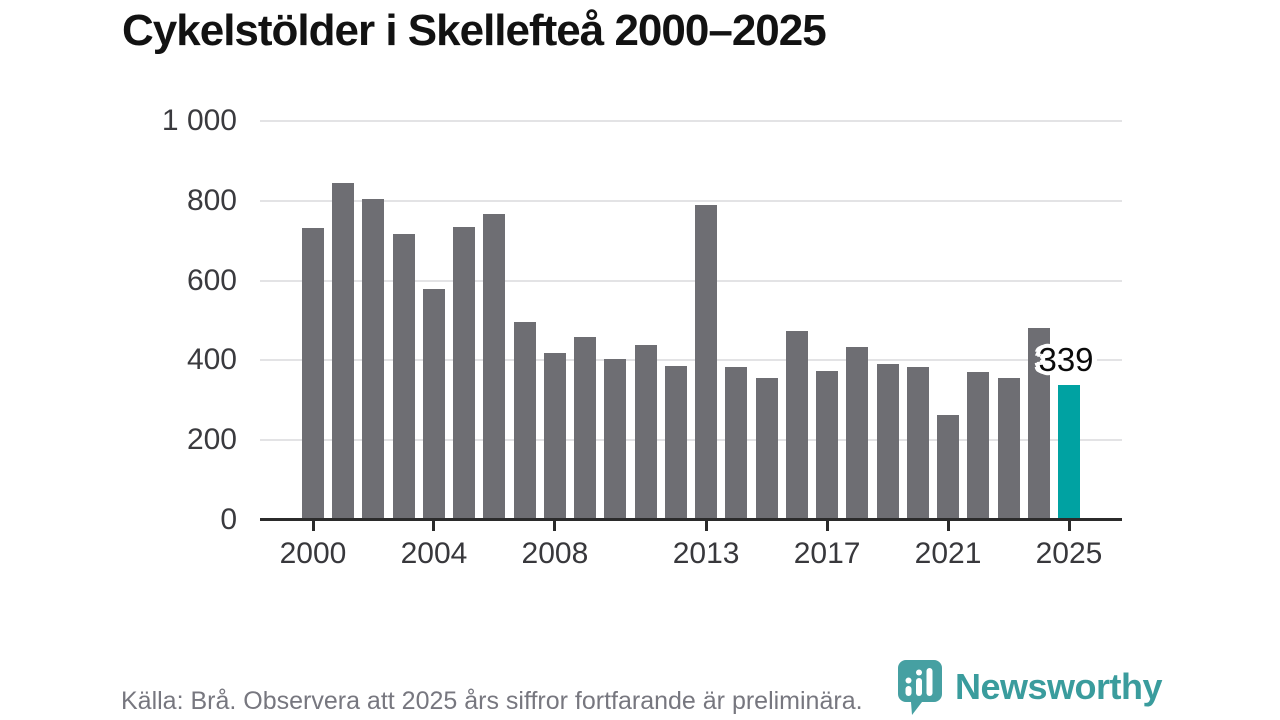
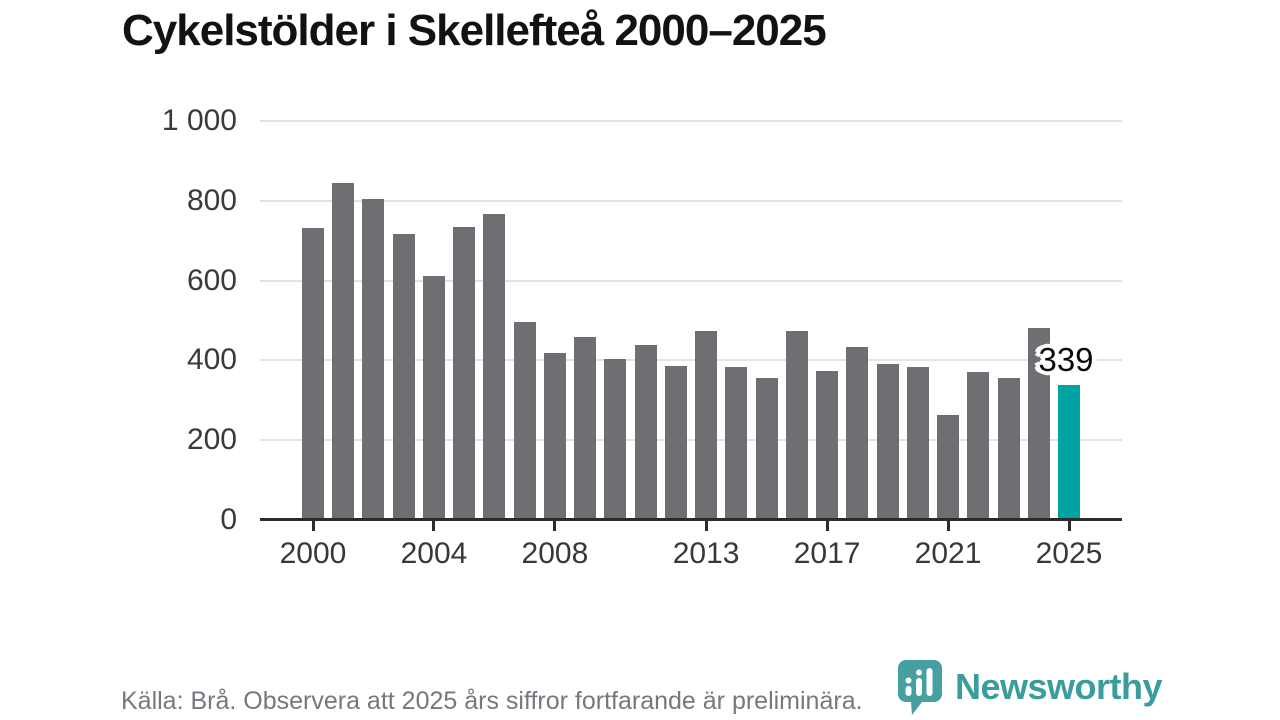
2004: 580 -> 610
2013: 790 -> 470
